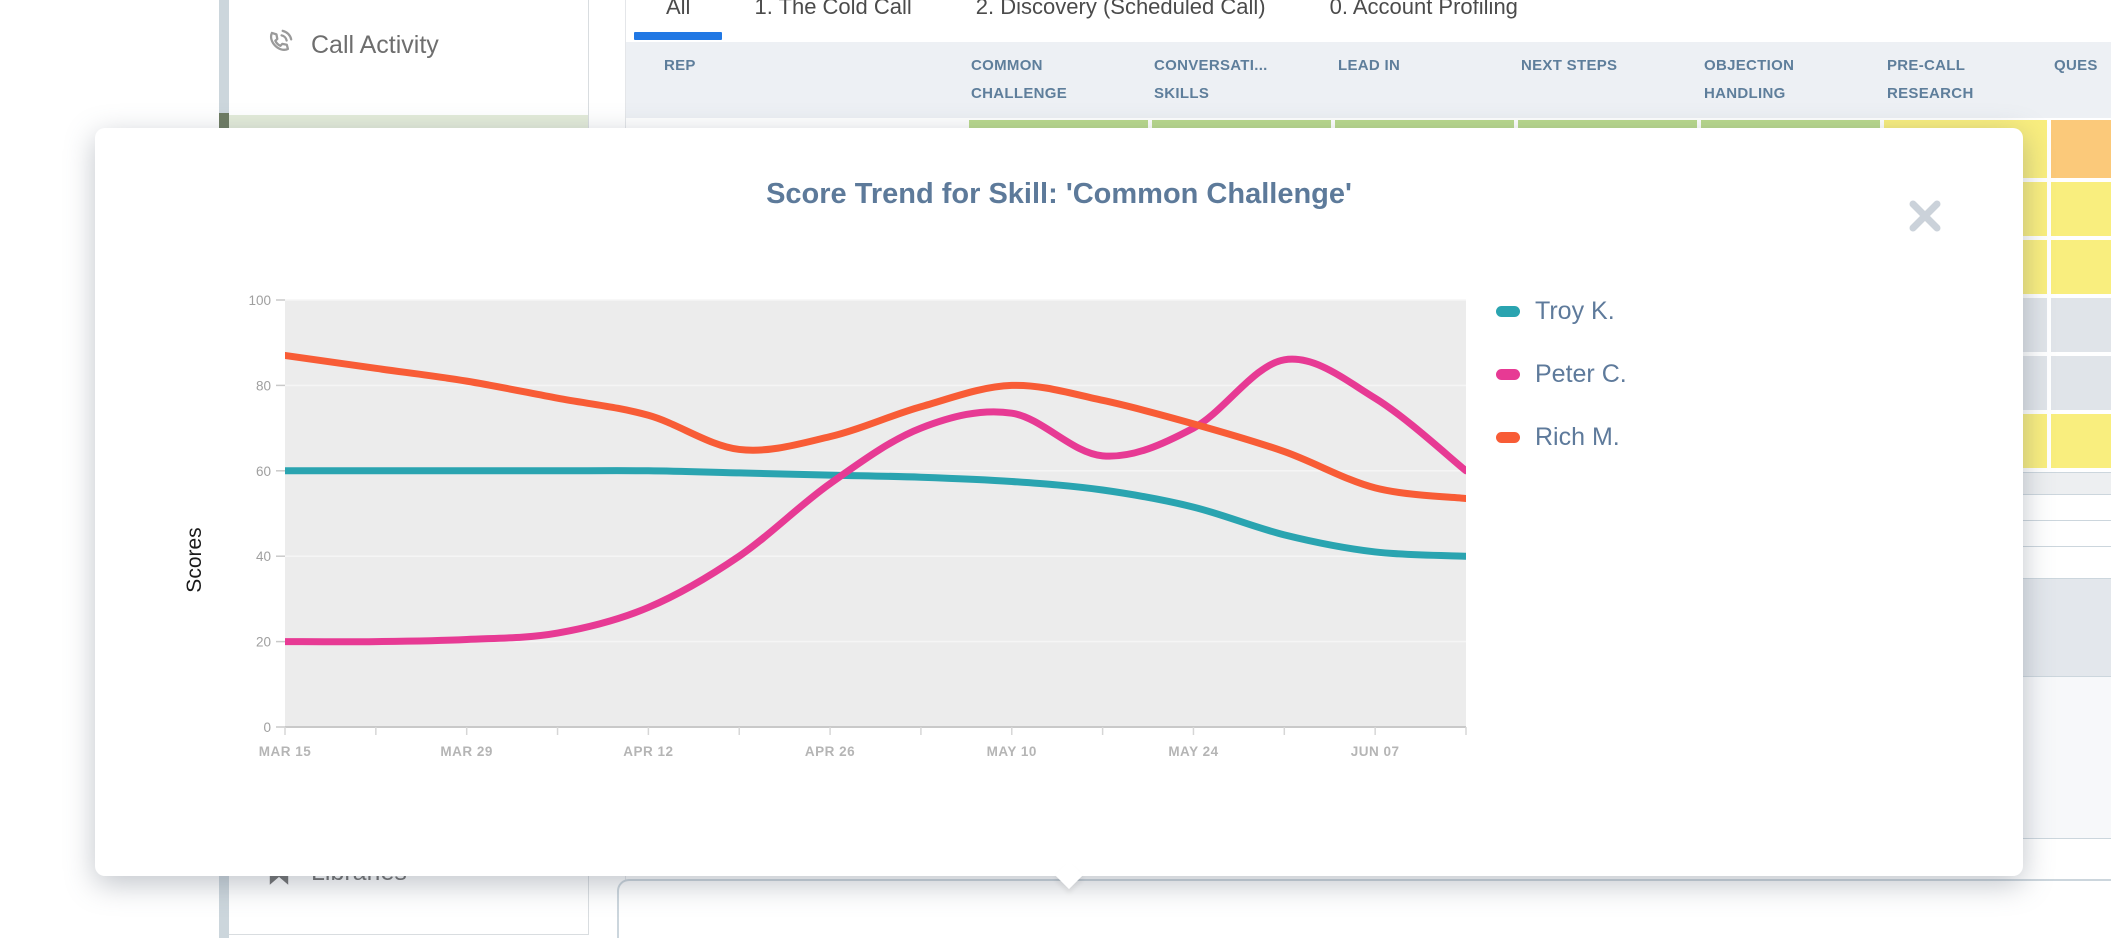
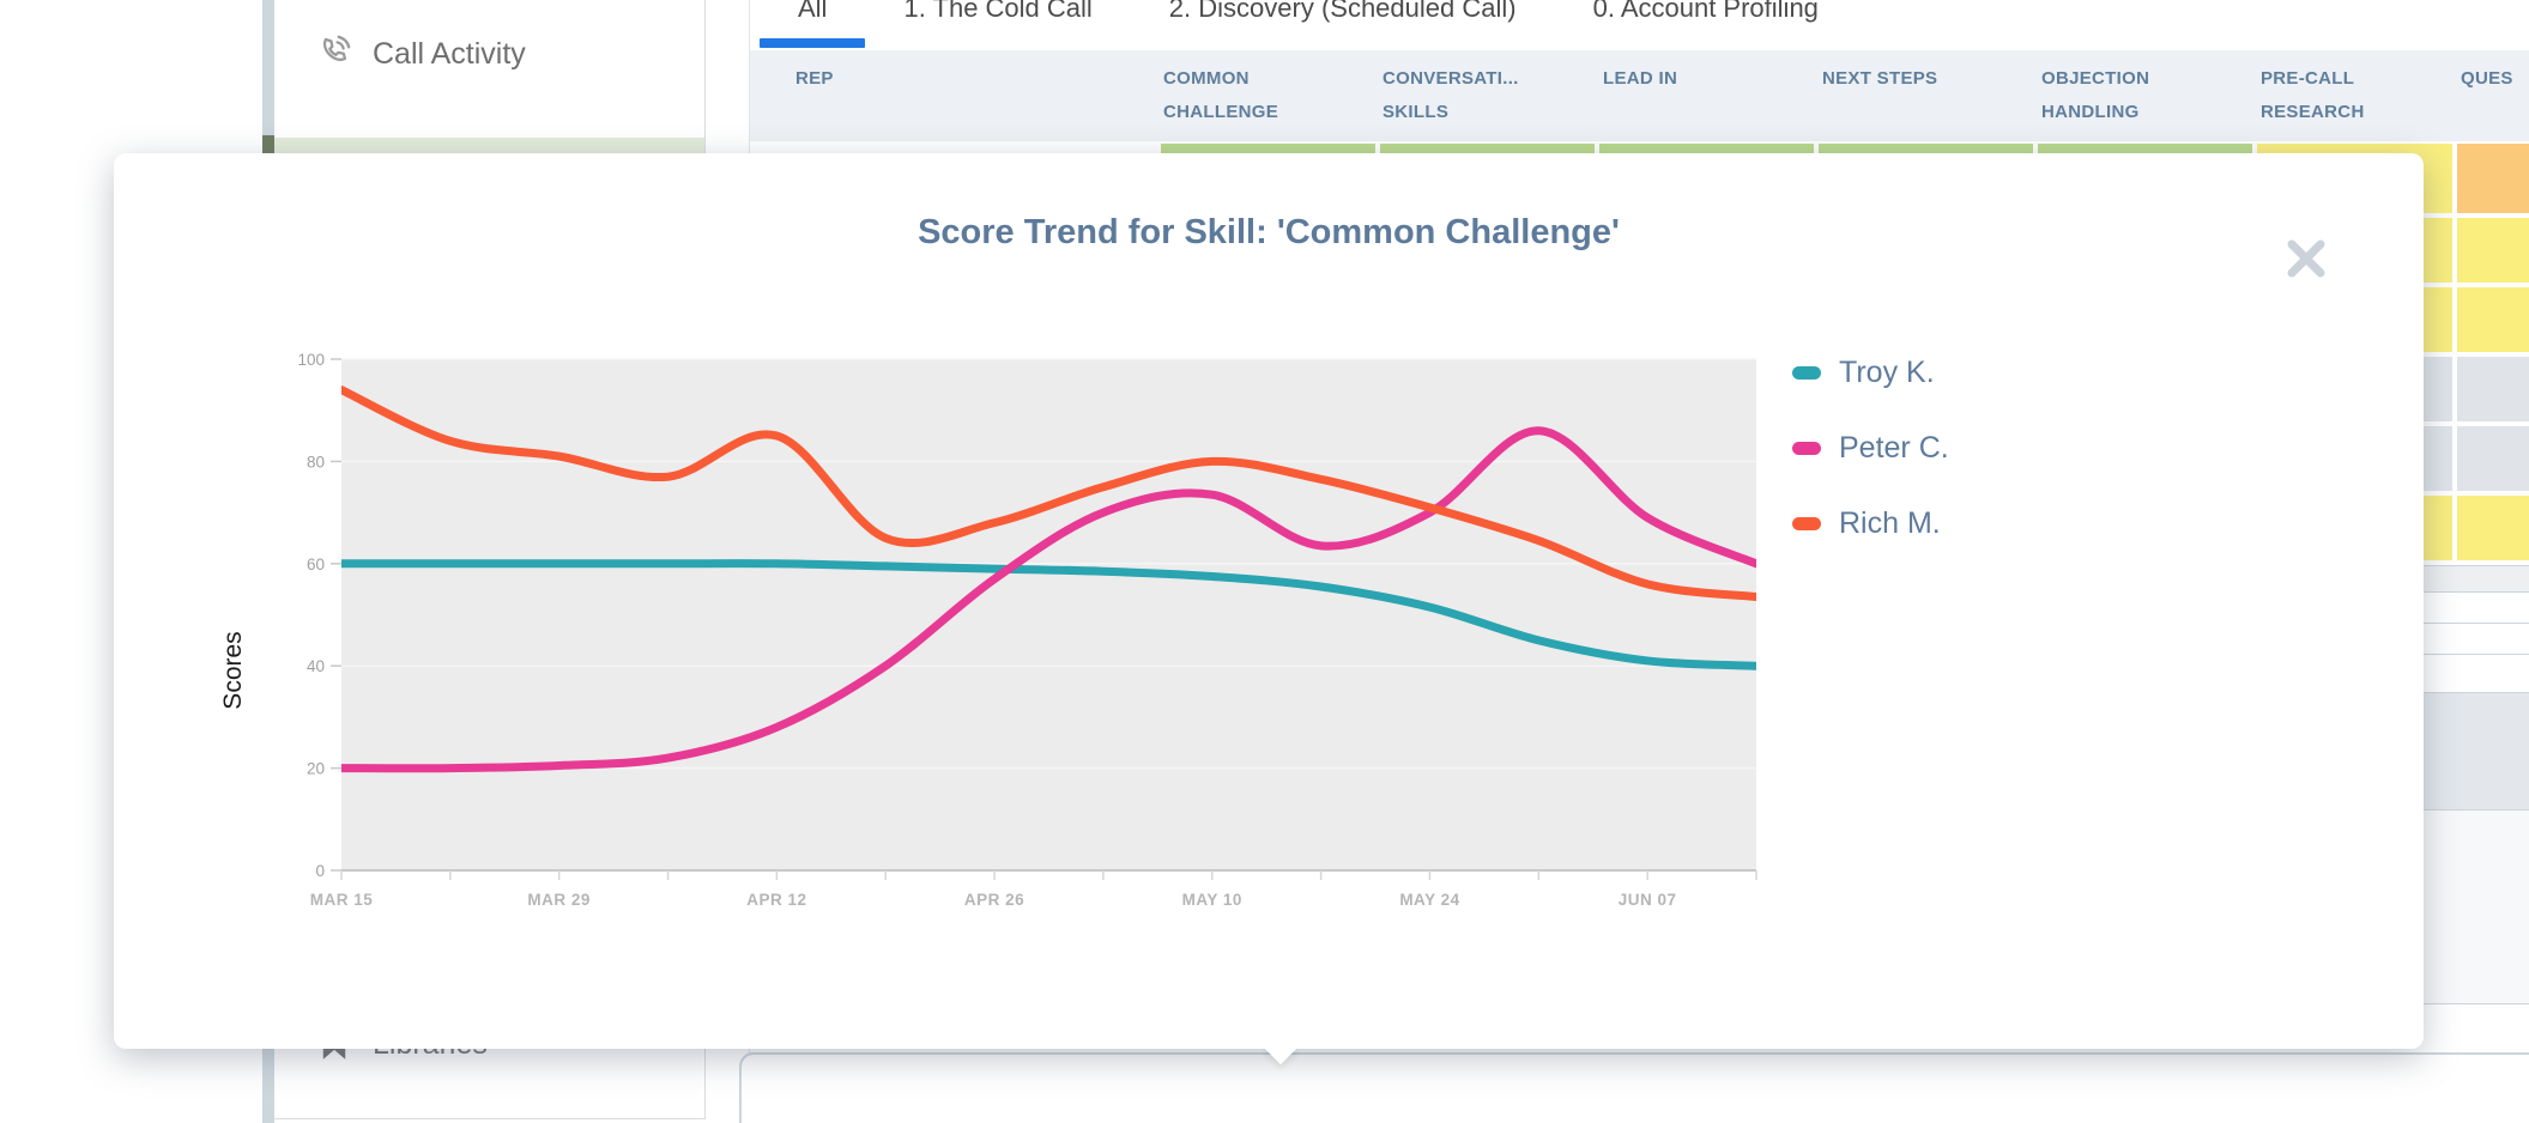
Rich M./MAR 15: 87 -> 94
Rich M./APR 12: 73 -> 85
Peter C./JUN 07: 77 -> 69
